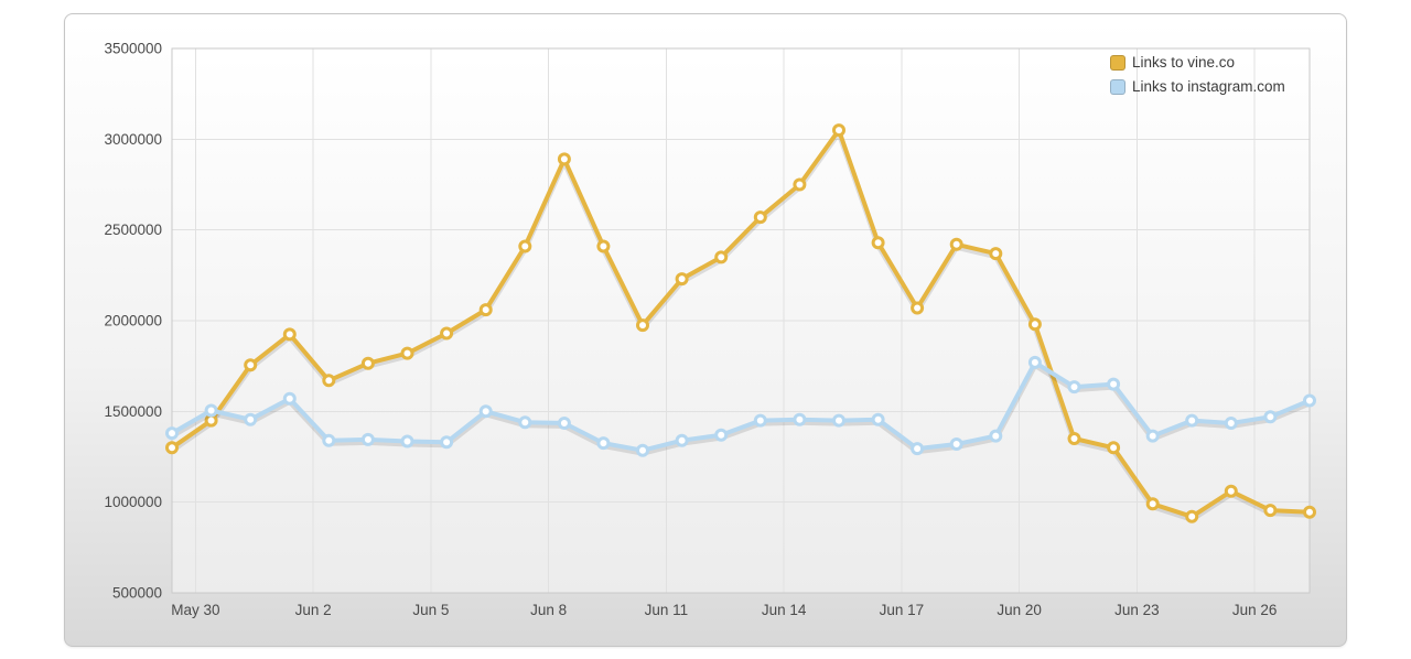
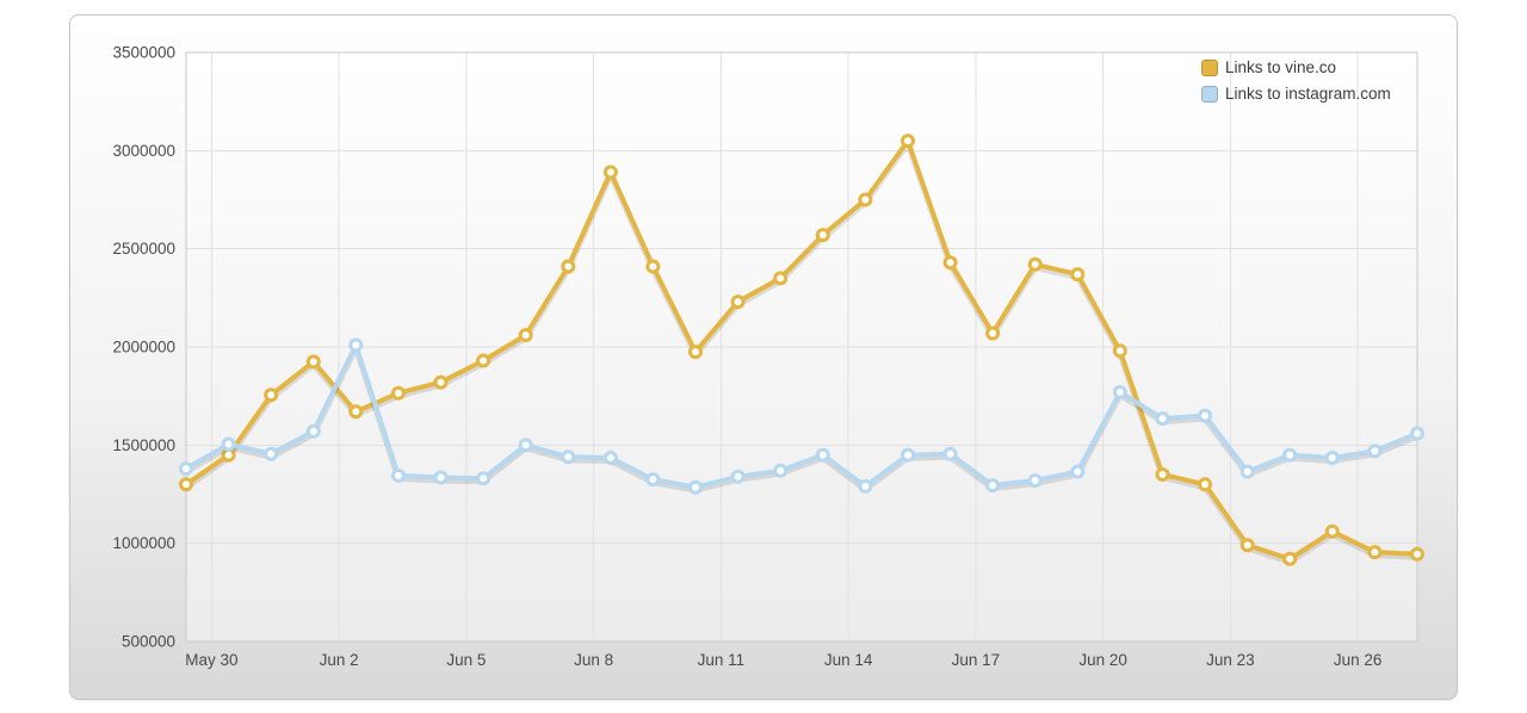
Links to instagram.com/Jun 2: 1340000 -> 2010000
Links to instagram.com/Jun 14: 1460000 -> 1290000
